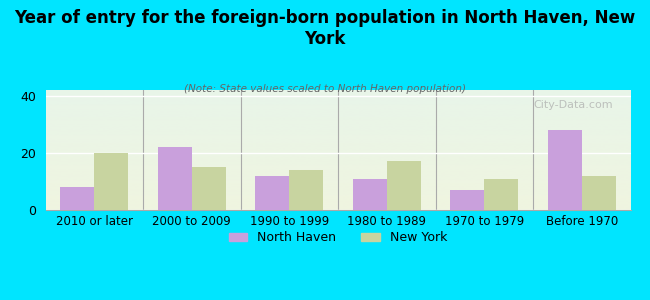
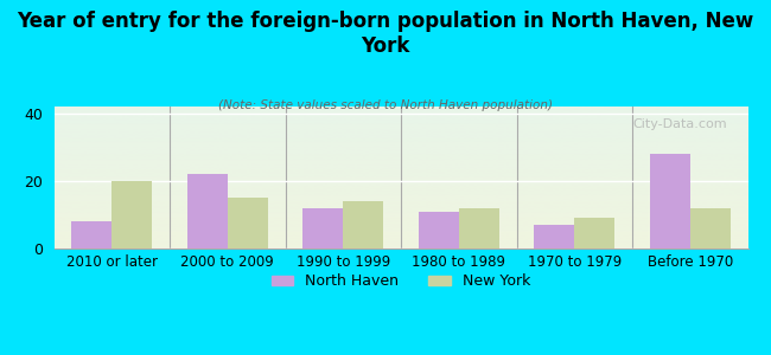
New York/1980 to 1989: 17 -> 12
New York/1970 to 1979: 11 -> 9
